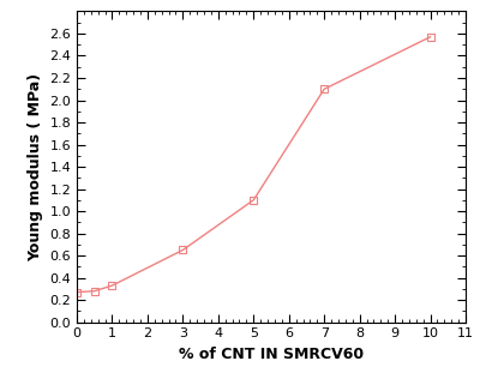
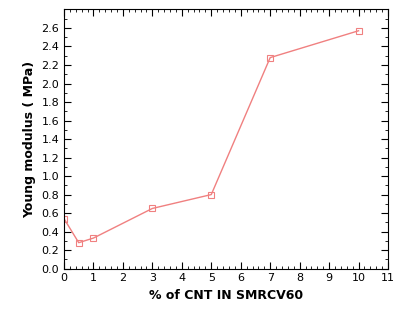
0: 0.27 -> 0.54
5: 1.10 -> 0.80
7: 2.10 -> 2.28
